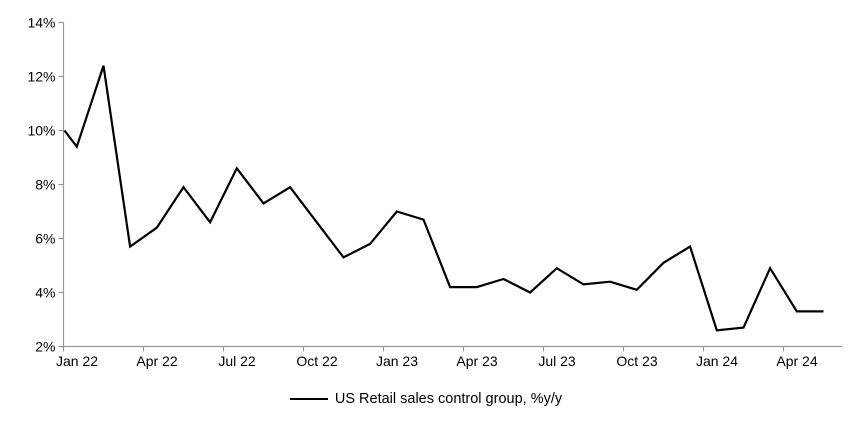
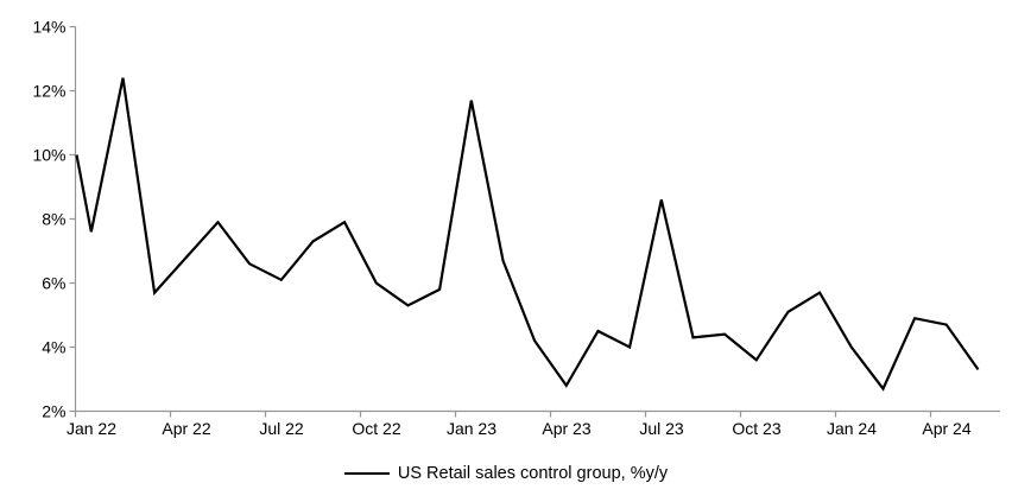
Jan 22: 9.4% -> 7.6%
Apr 22: 6.4% -> 6.8%
Jul 22: 8.6% -> 6.1%
Oct 22: 6.6% -> 6.0%
Jan 23: 7.0% -> 11.7%
Apr 23: 4.2% -> 2.8%
Jul 23: 4.9% -> 8.6%
Oct 23: 4.1% -> 3.6%
Jan 24: 2.6% -> 4.0%
Apr 24: 3.3% -> 4.7%
